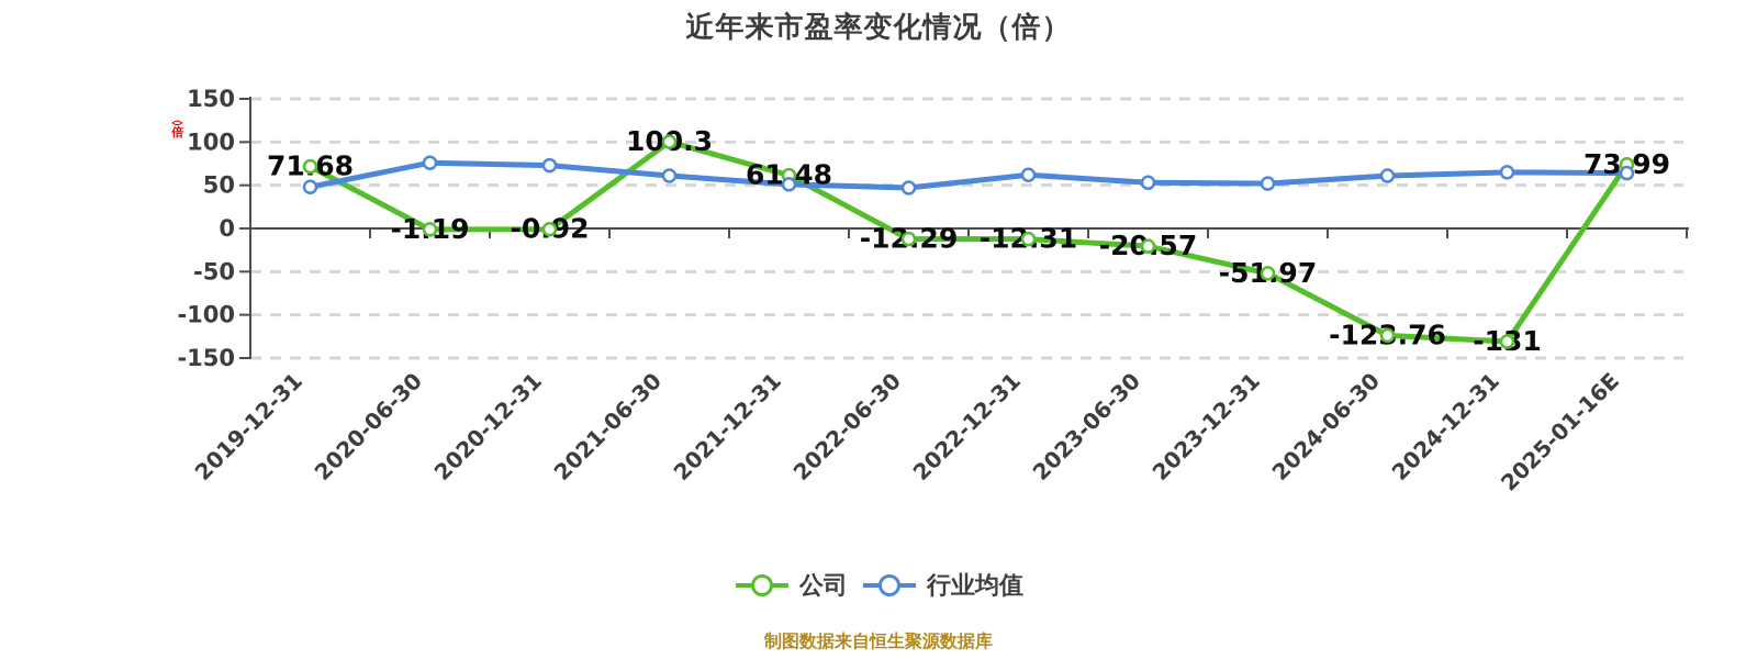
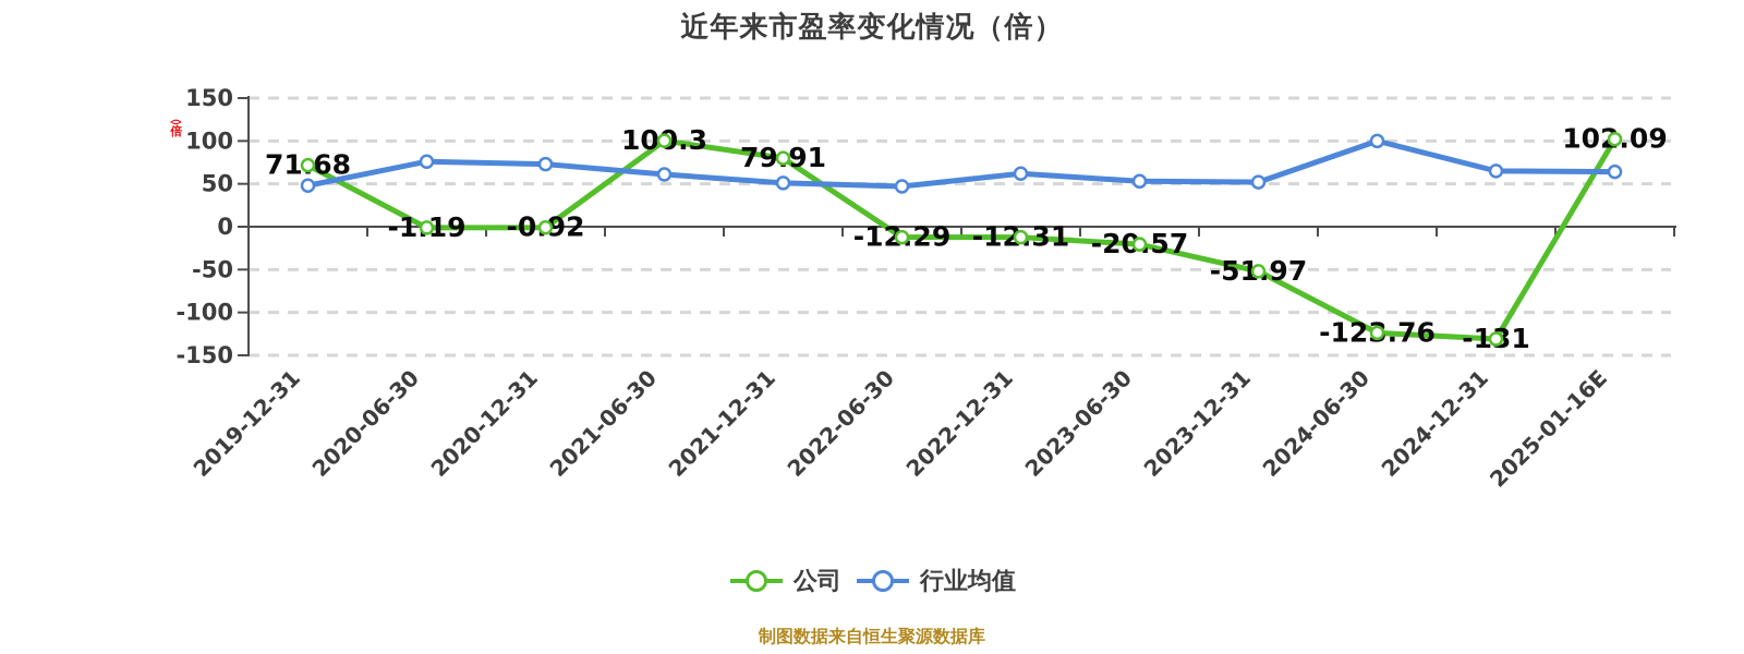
公司/2021-12-31: 61.48 -> 79.91
行业均值/2024-06-30: 60 -> 100
公司/2025-01-16E: 73.99 -> 102.09
